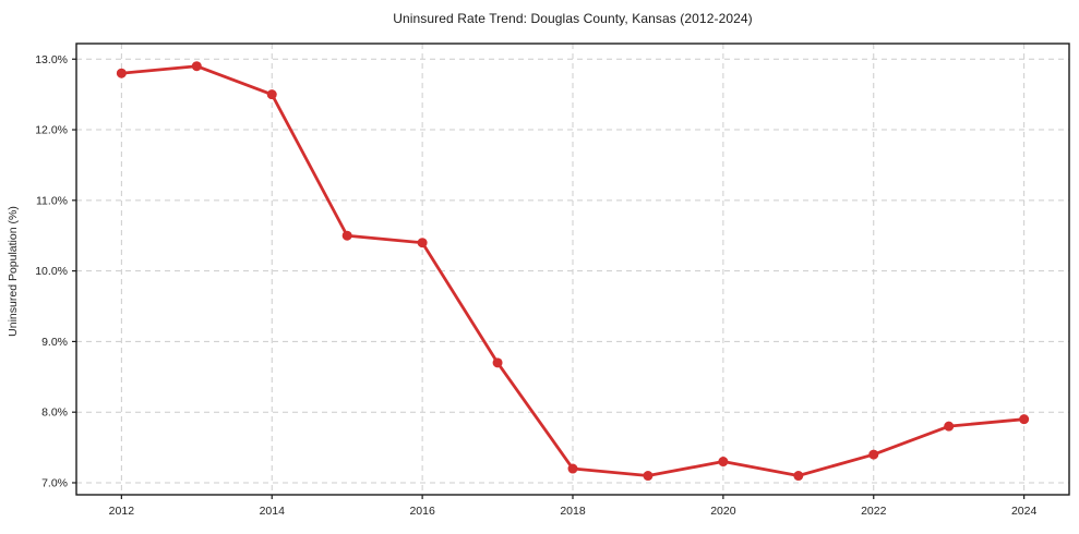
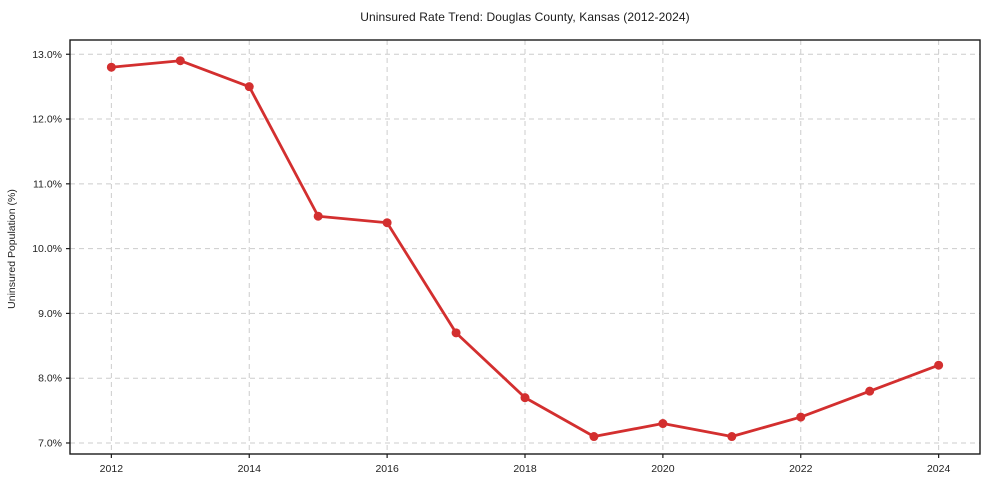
2018: 7.2% -> 7.7%
2024: 7.9% -> 8.2%
